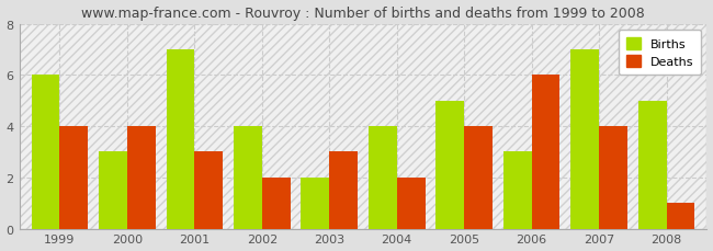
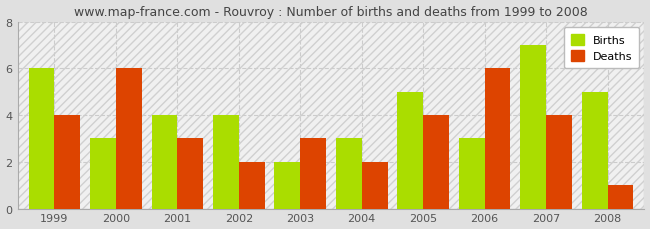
Deaths/2000: 4 -> 6
Births/2001: 7 -> 4
Births/2004: 4 -> 3
